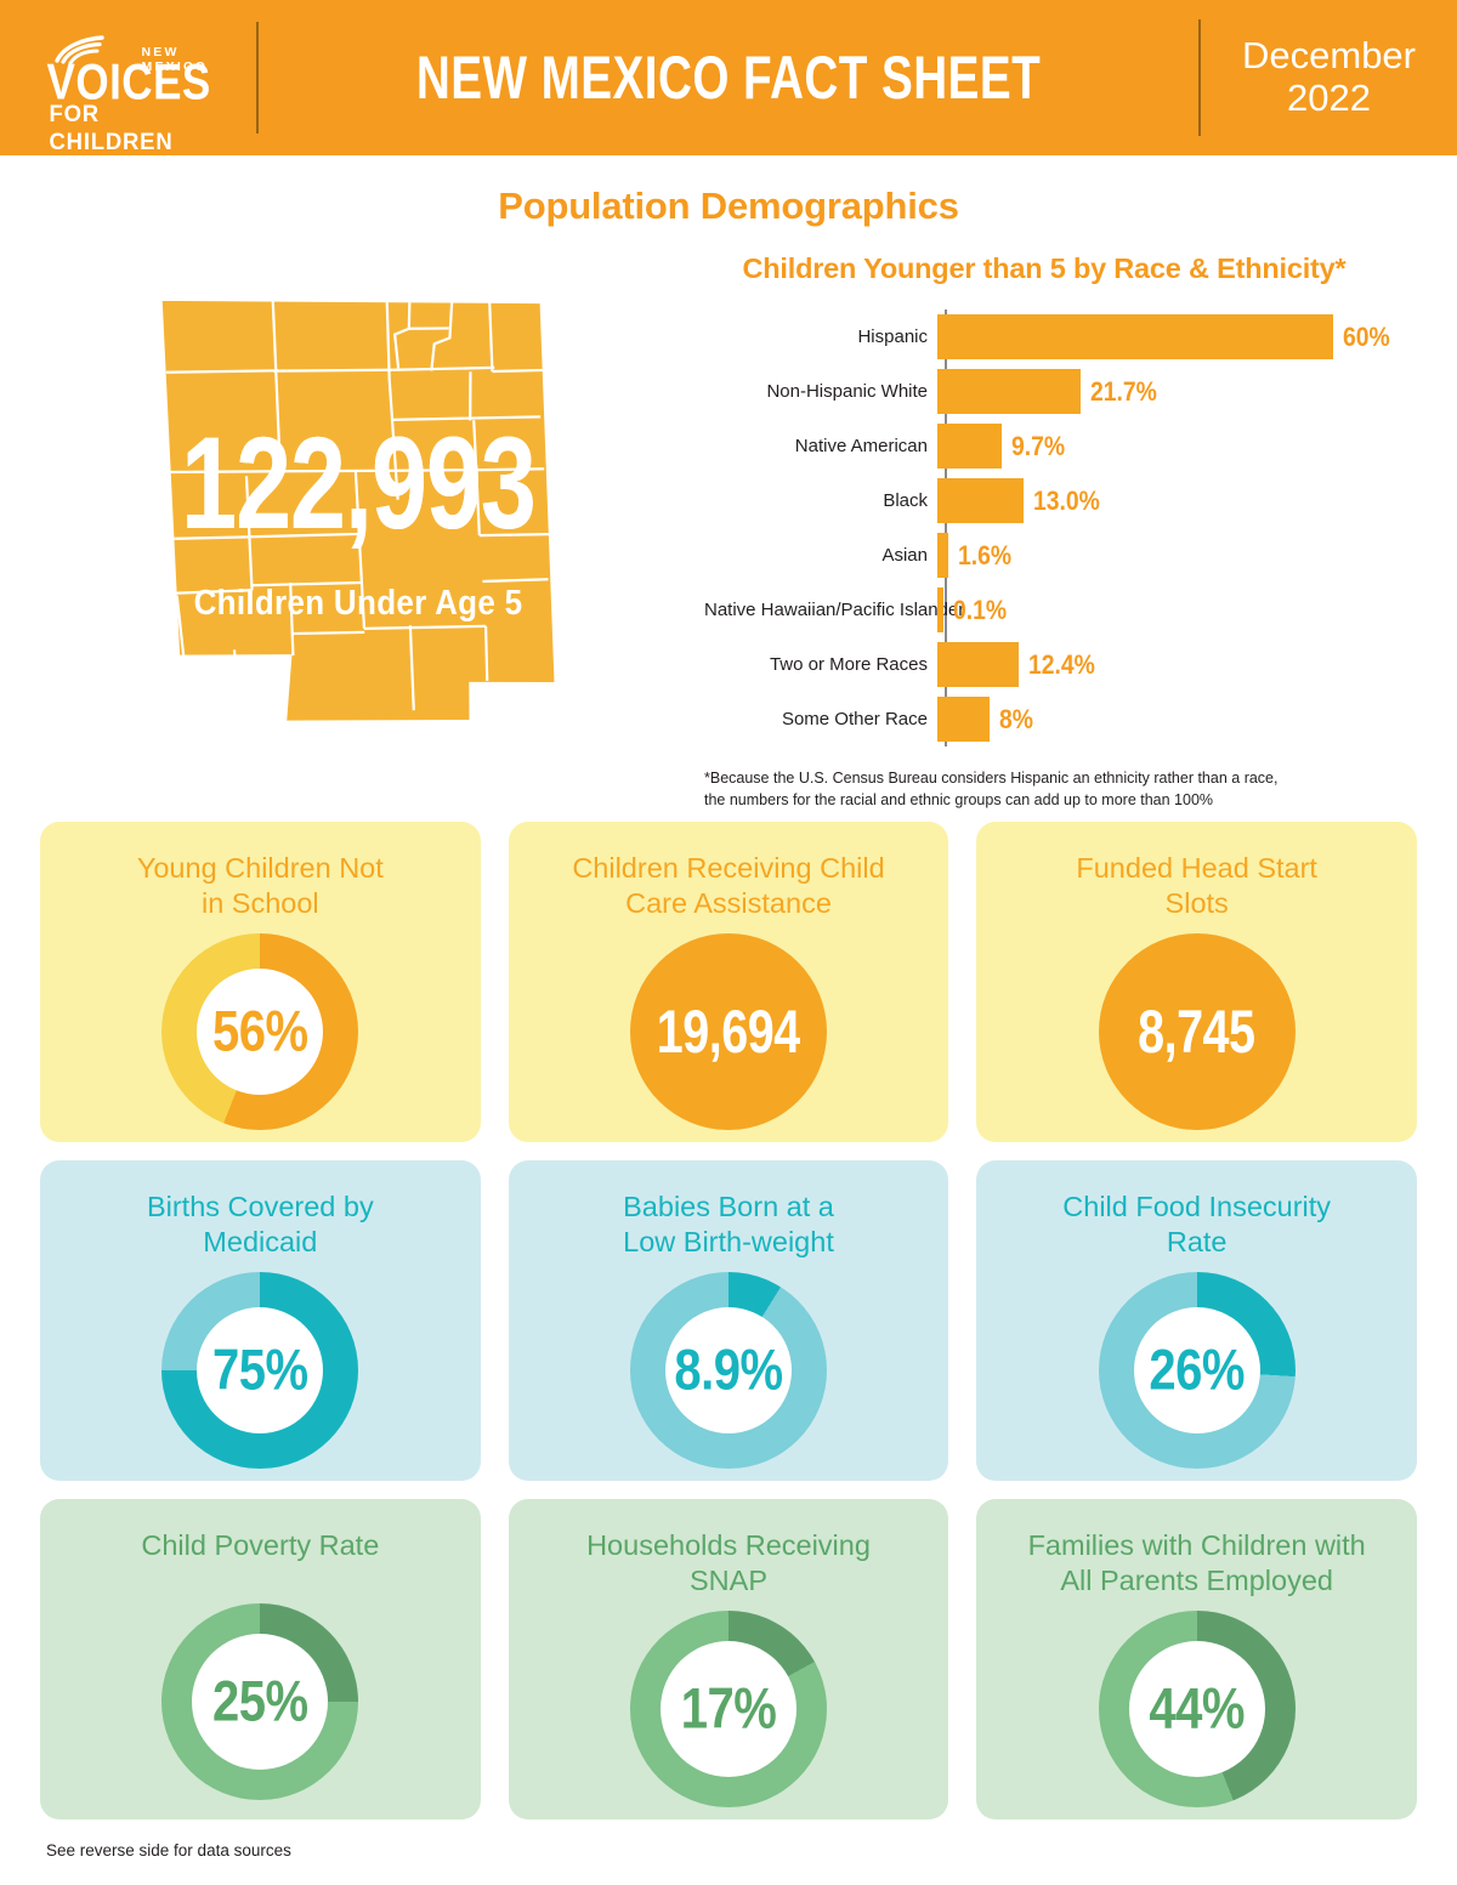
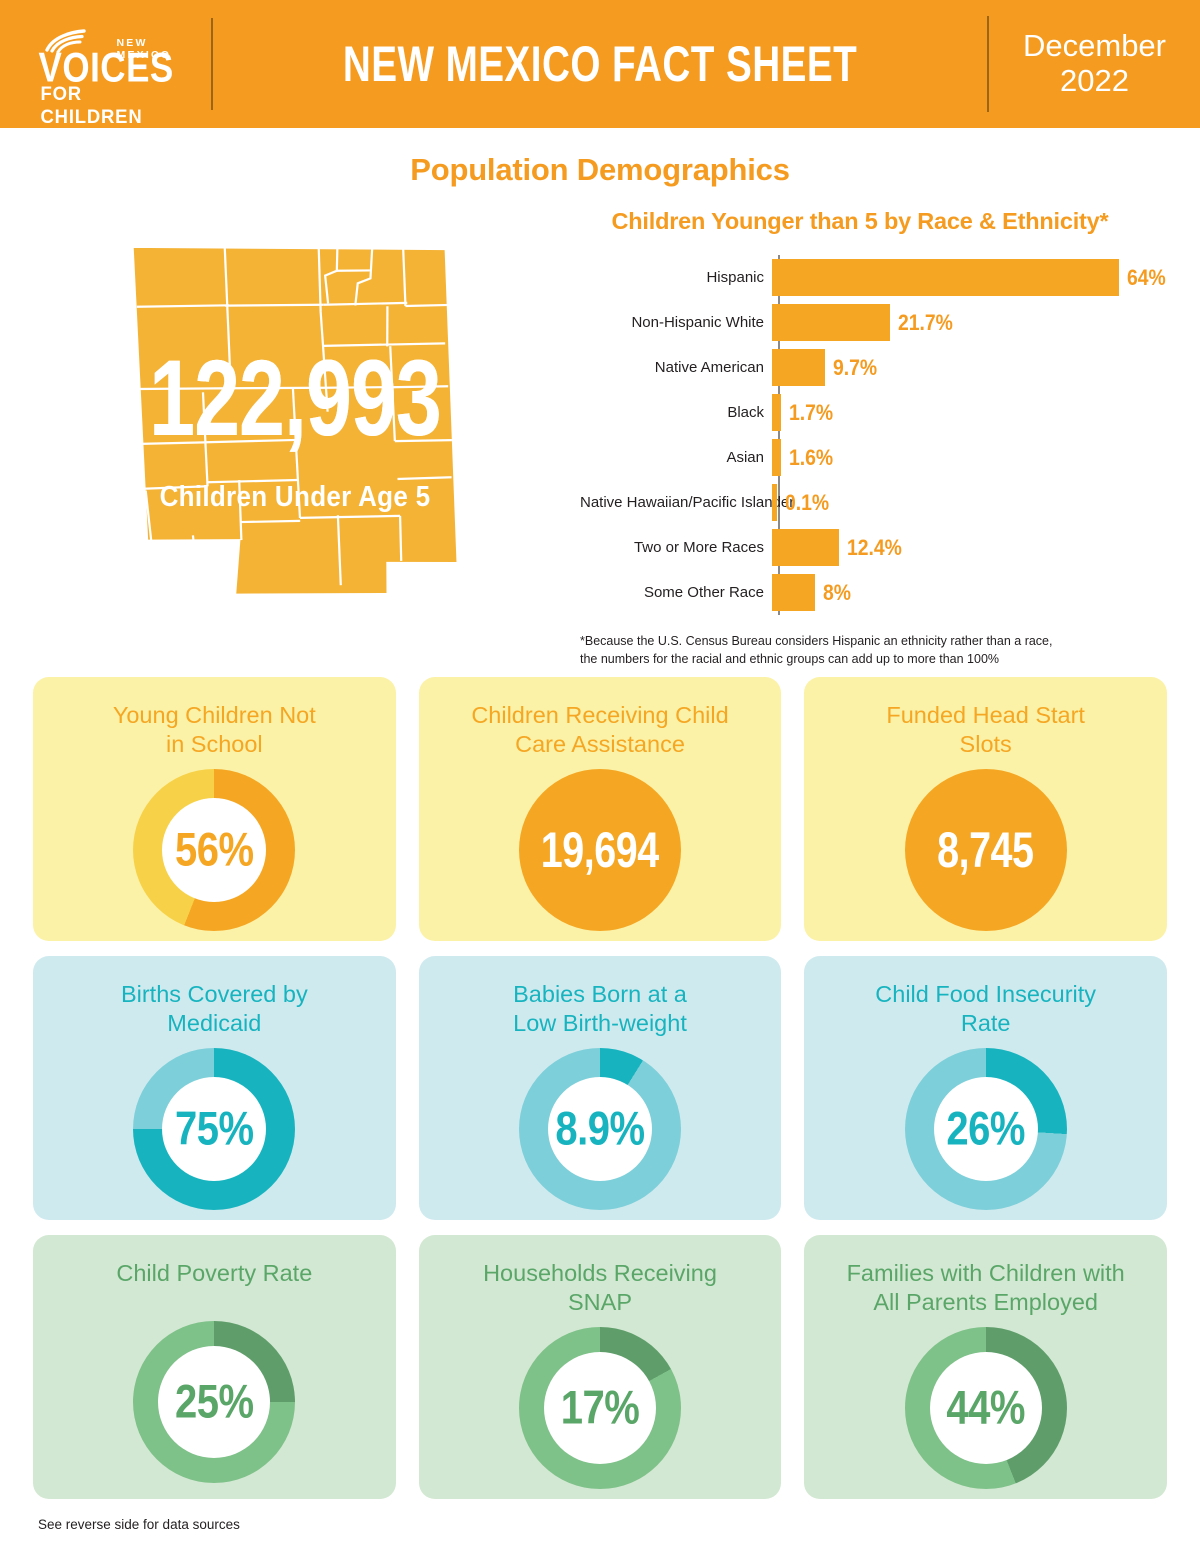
Hispanic: 60% -> 64%
Black: 13.0% -> 1.7%
